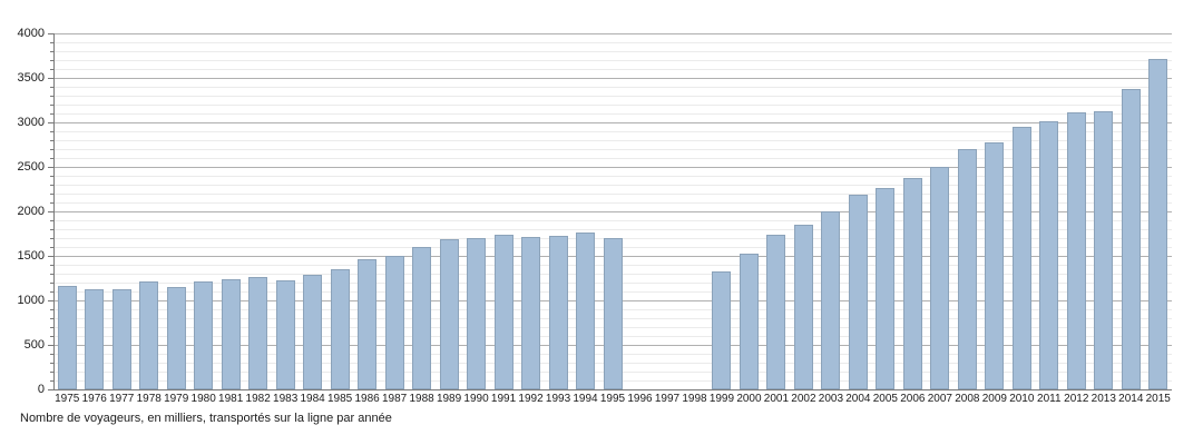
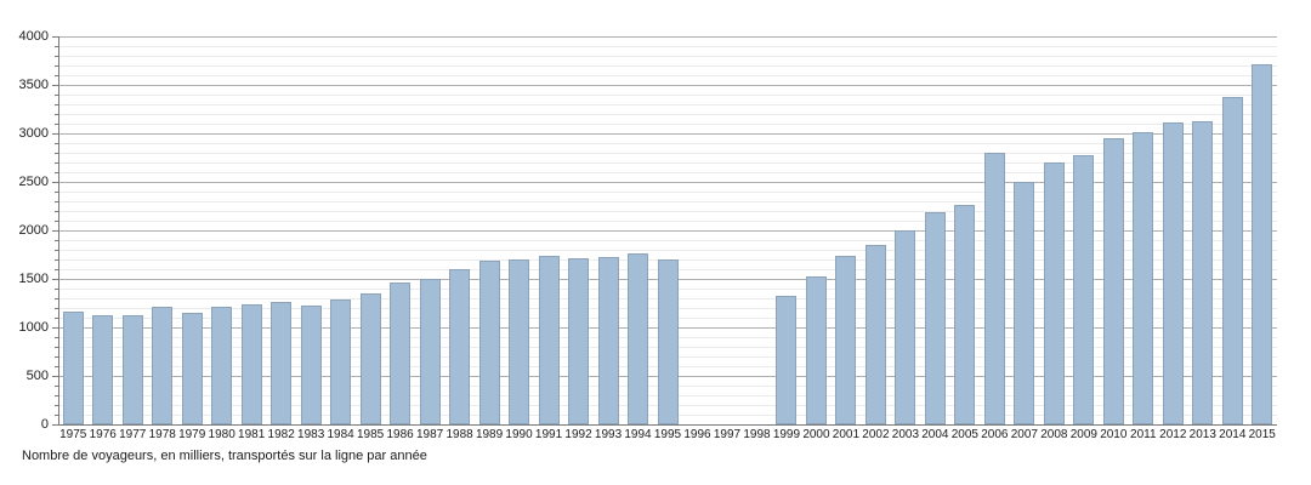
2006: 2400 -> 2800
